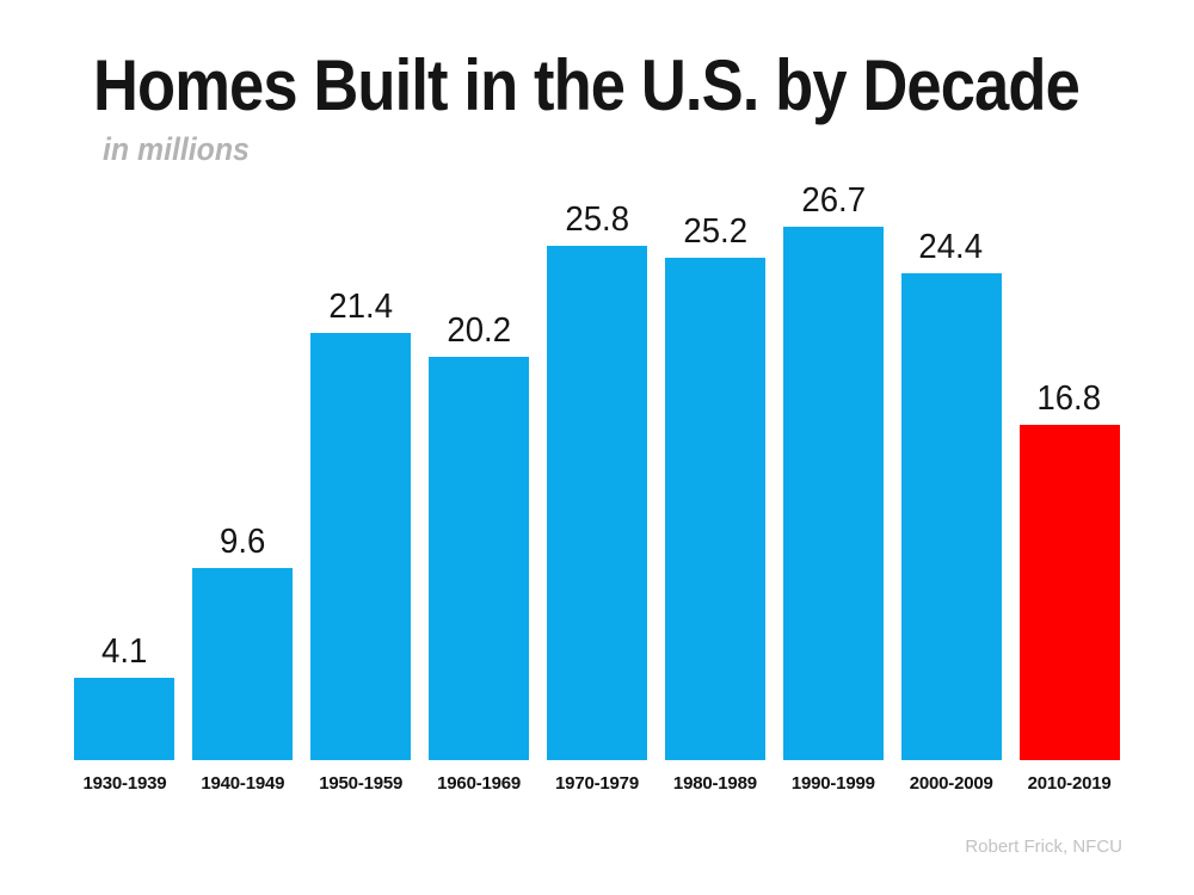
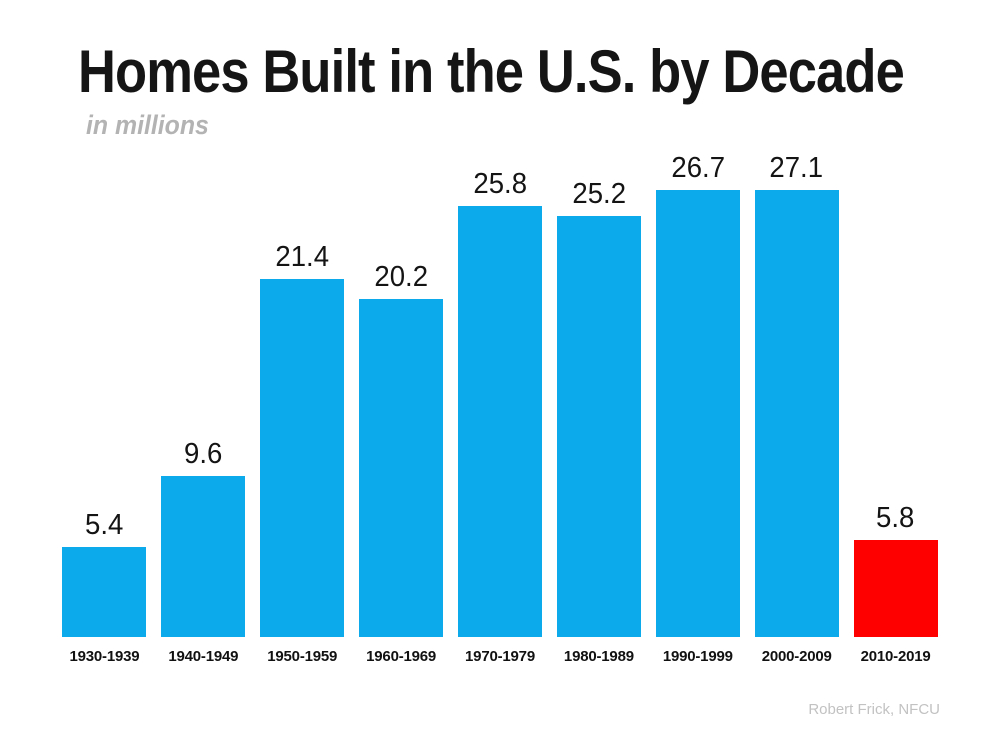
1930-1939: 4.1 -> 5.4
2000-2009: 24.4 -> 27.1
2010-2019: 16.8 -> 5.8
